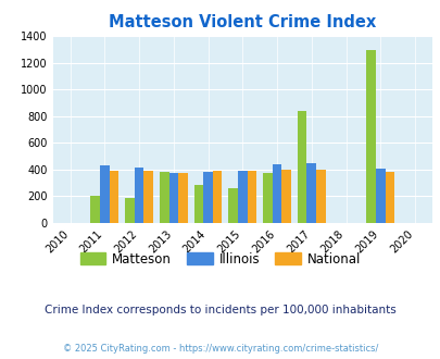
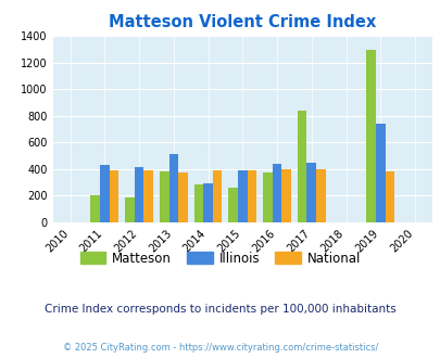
Illinois/2013: 380 -> 510
Illinois/2014: 380 -> 290
Illinois/2019: 400 -> 740
